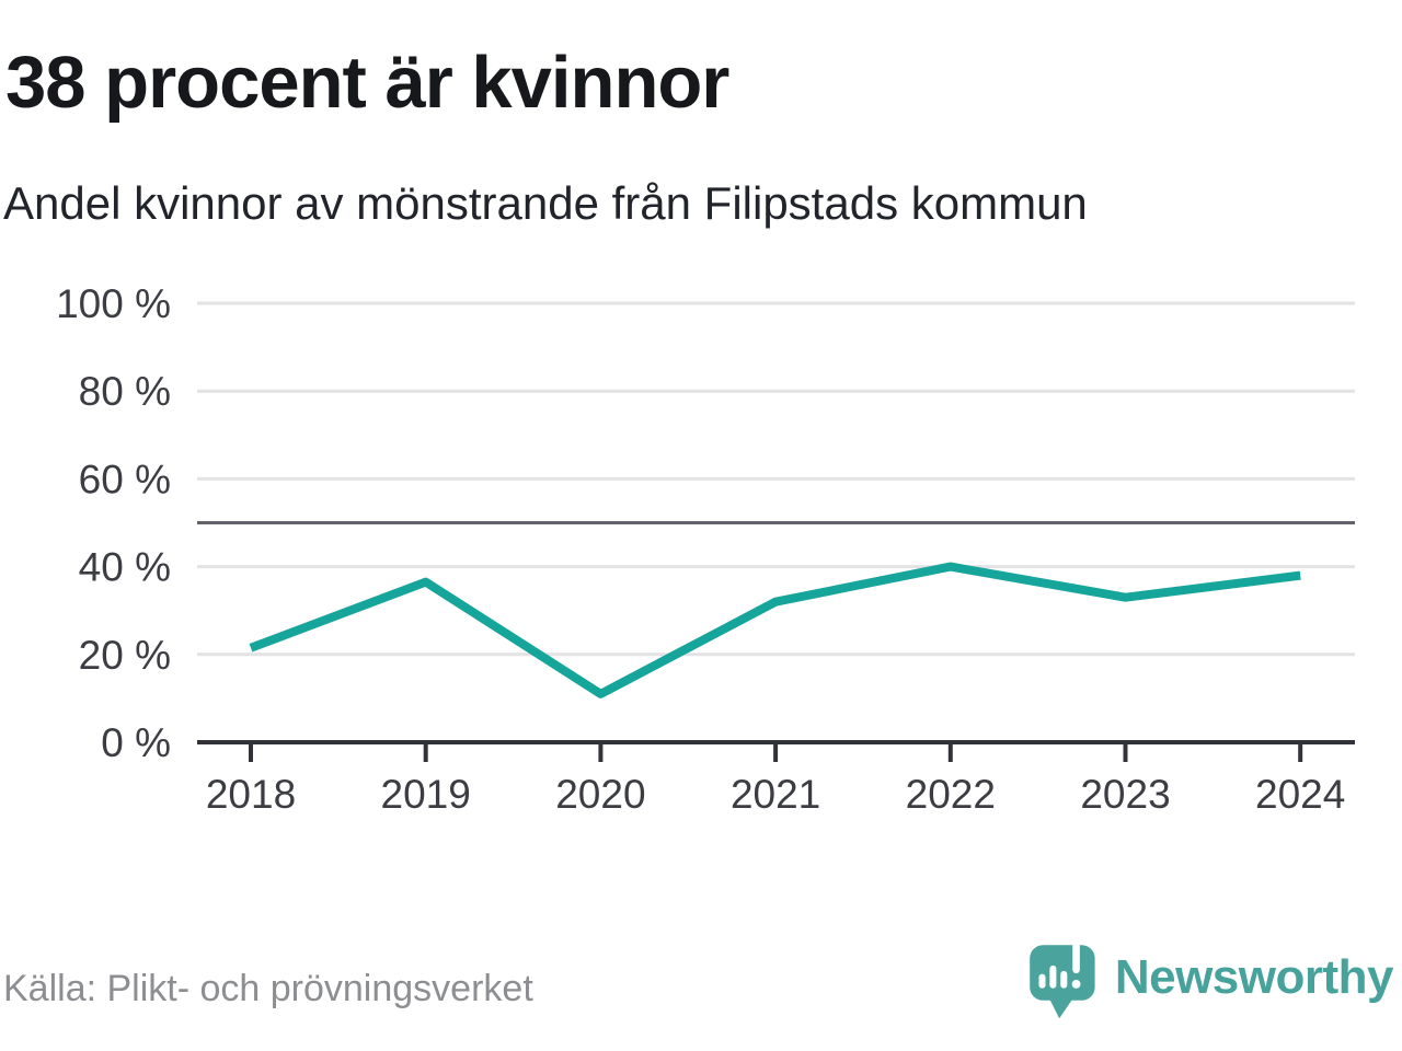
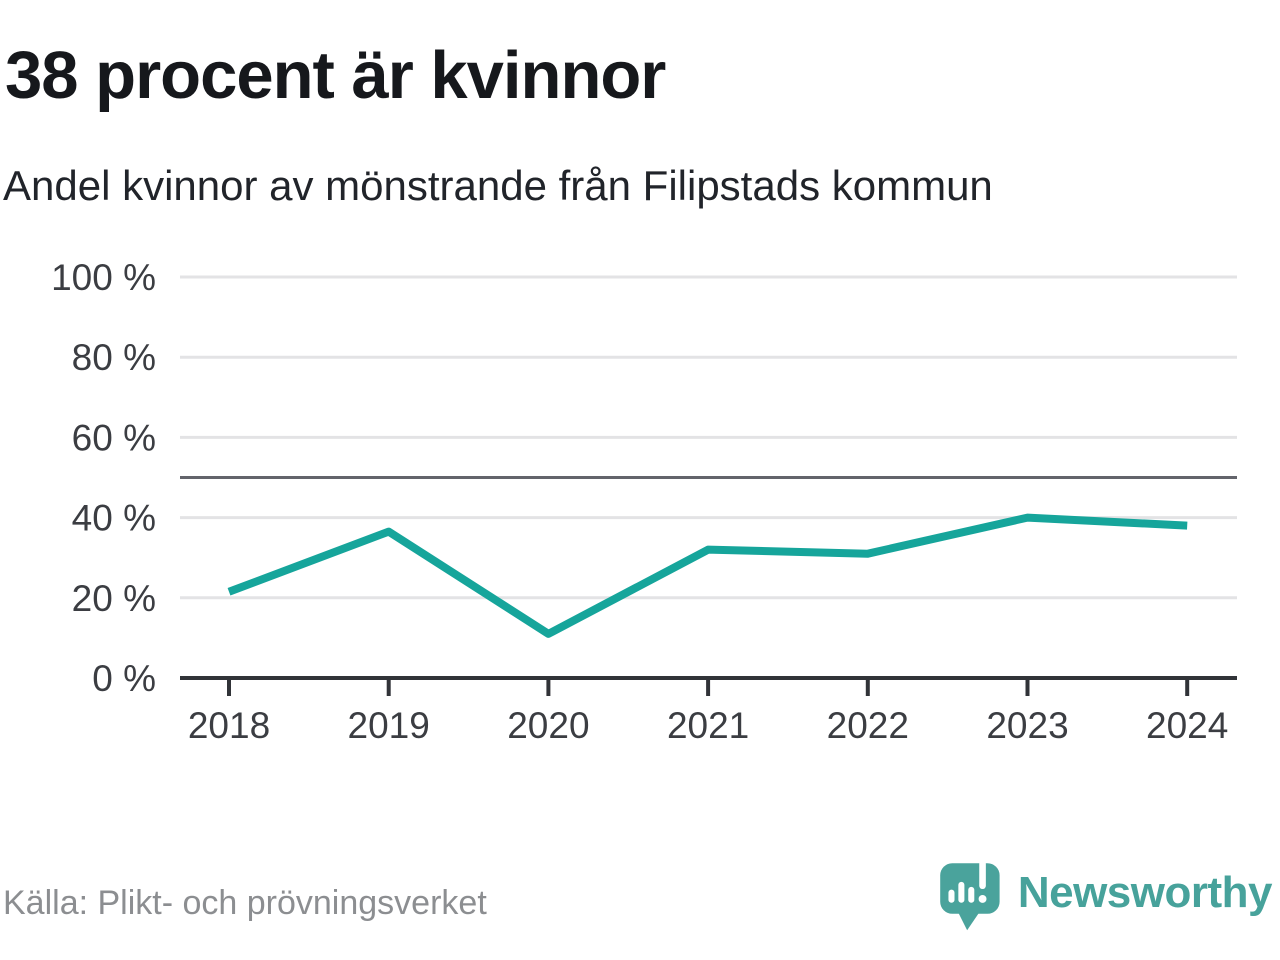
2022: 40% -> 31%
2023: 33% -> 40%
